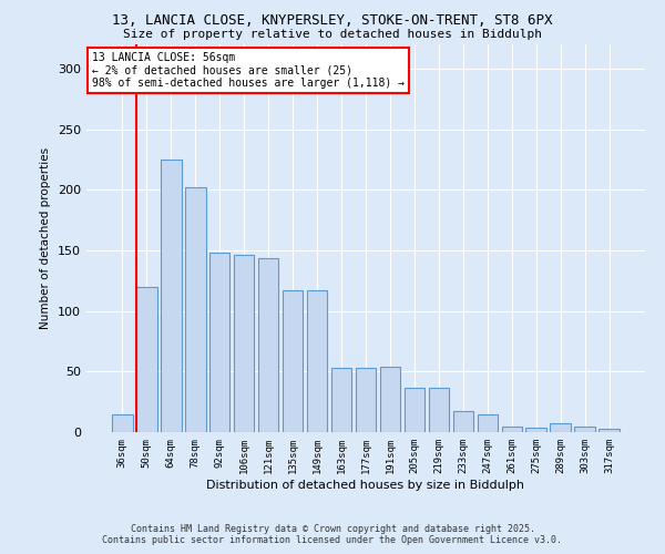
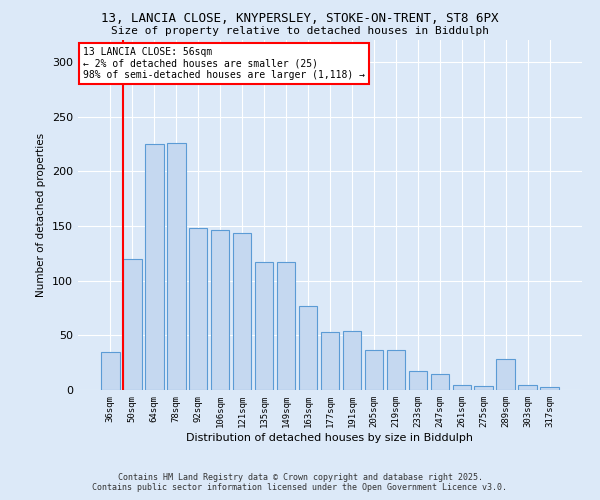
36sqm: 15 -> 35
78sqm: 202 -> 226
163sqm: 53 -> 77
289sqm: 7 -> 28
